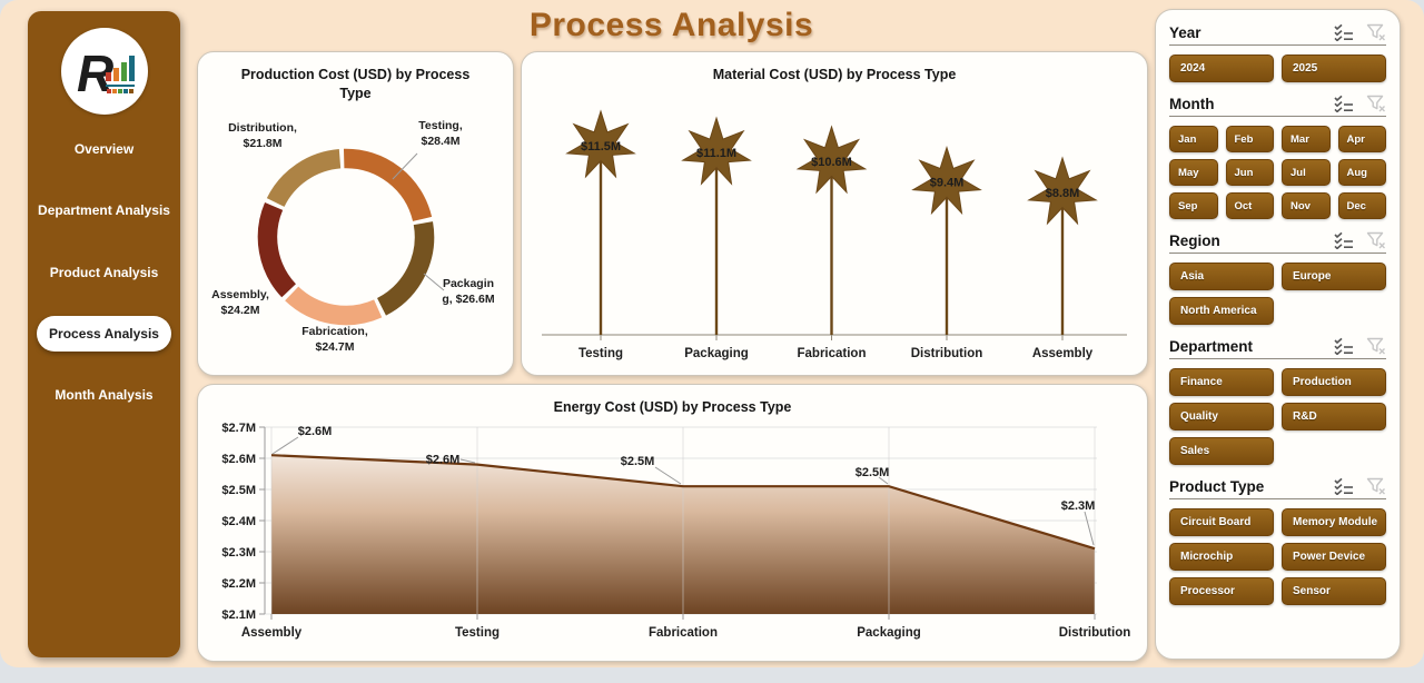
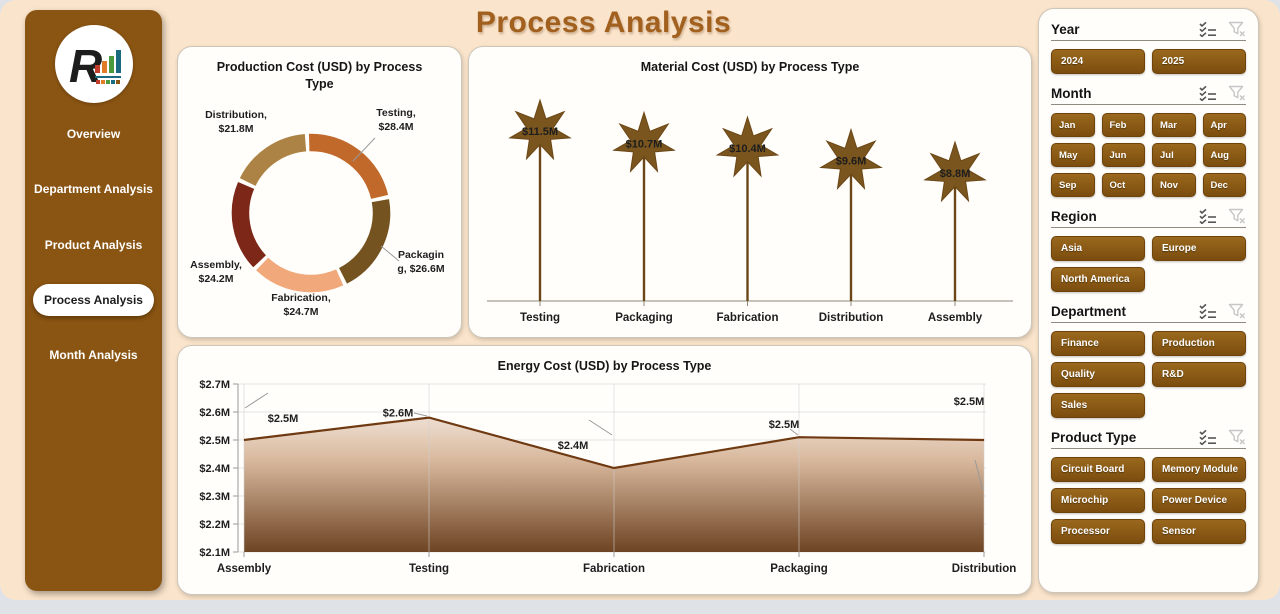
Material Cost (USD) by Process Type/Packaging: $11.1M -> $10.7M
Material Cost (USD) by Process Type/Fabrication: $10.6M -> $10.4M
Material Cost (USD) by Process Type/Distribution: $9.4M -> $9.6M
Energy Cost (USD) by Process Type/Assembly: $2.6M -> $2.5M
Energy Cost (USD) by Process Type/Fabrication: $2.5M -> $2.4M
Energy Cost (USD) by Process Type/Distribution: $2.3M -> $2.5M
